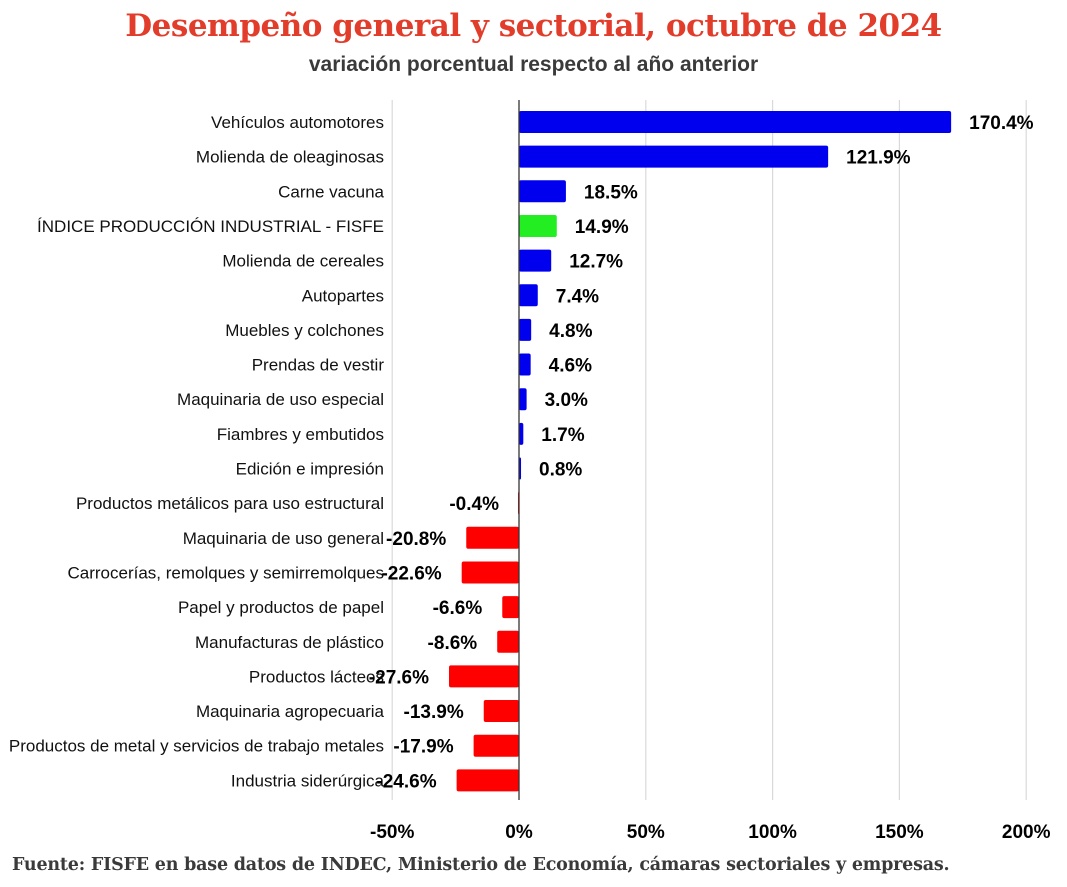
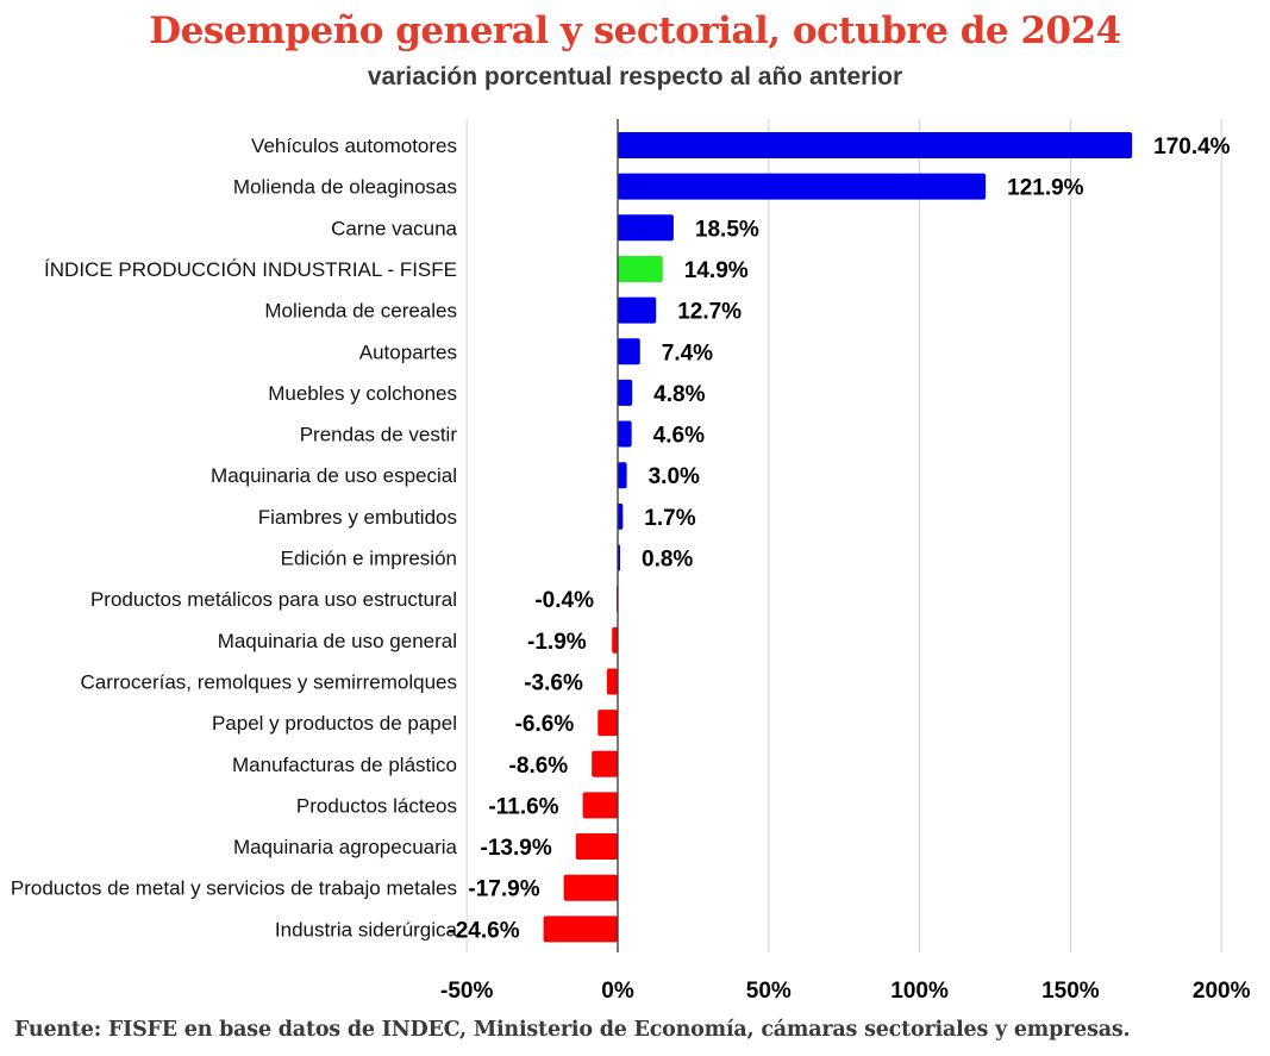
Maquinaria de uso general: -20.8% -> -1.9%
Carrocerías, remolques y semirremolques: -22.6% -> -3.6%
Productos lácteos: -27.6% -> -11.6%
